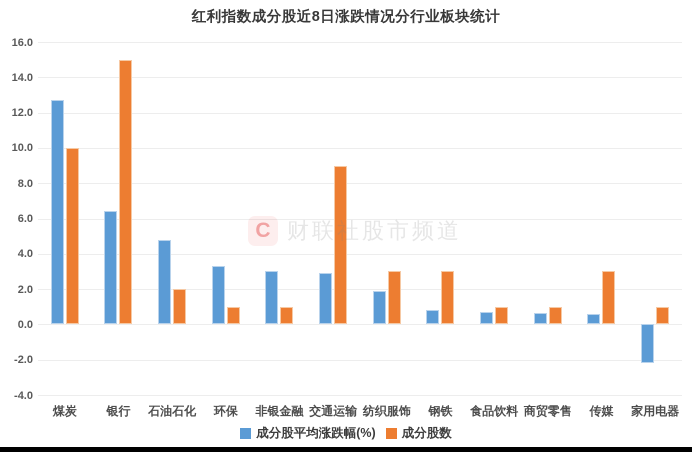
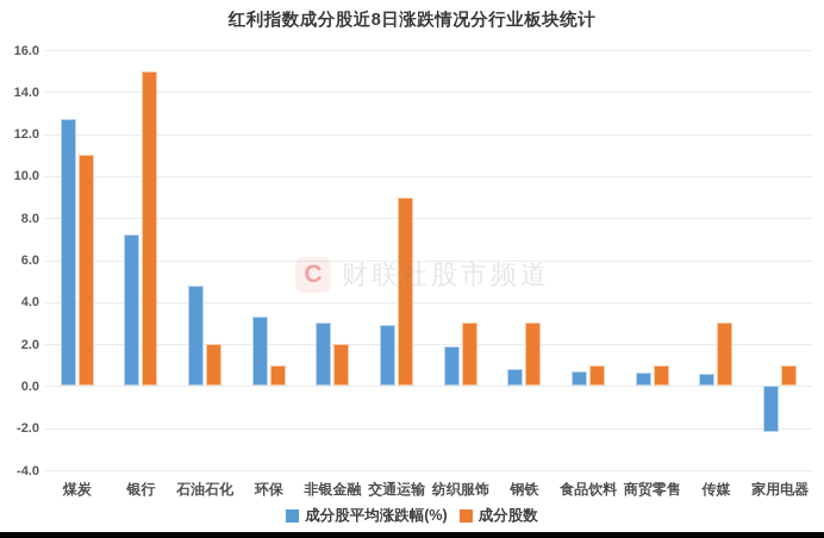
成分股数/煤炭: 10 -> 11
成分股平均涨跌幅(%)/银行: 6.4 -> 7.2
成分股数/非银金融: 1 -> 2
